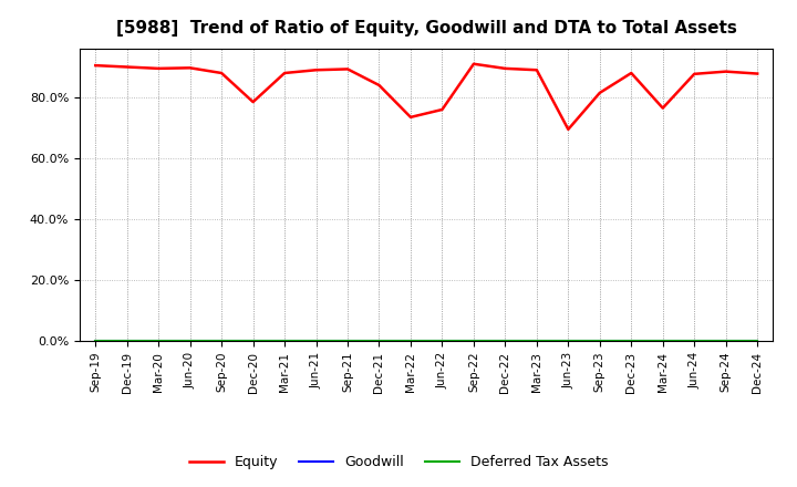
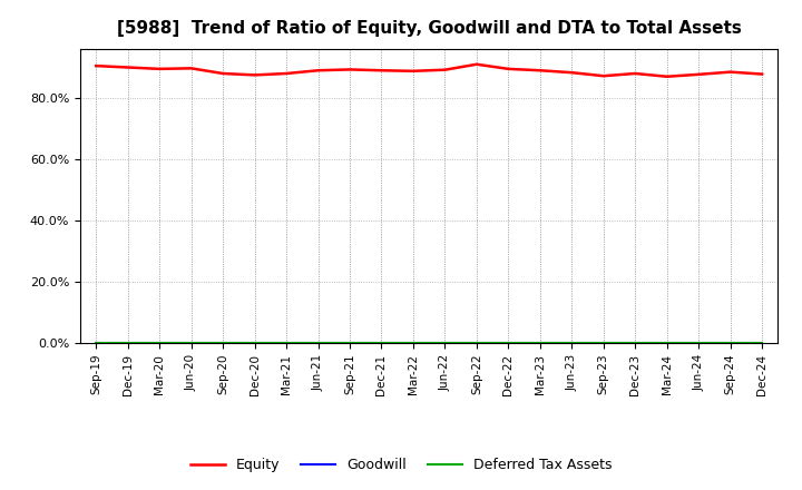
Equity/Dec-20: 78.5% -> 87.5%
Equity/Dec-21: 84.0% -> 89.0%
Equity/Mar-22: 73.5% -> 88.8%
Equity/Jun-22: 76.0% -> 89.2%
Equity/Jun-23: 69.5% -> 88.3%
Equity/Sep-23: 81.5% -> 87.2%
Equity/Mar-24: 76.5% -> 87.0%
